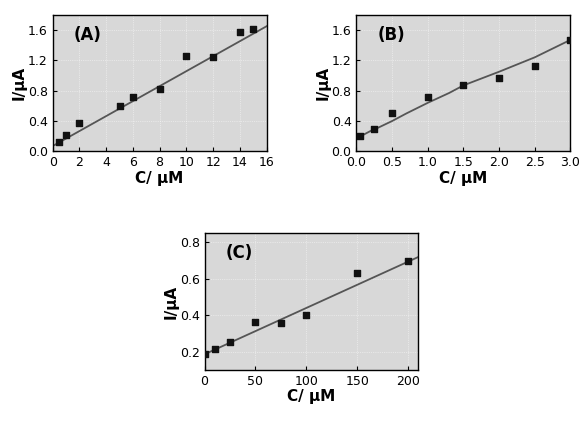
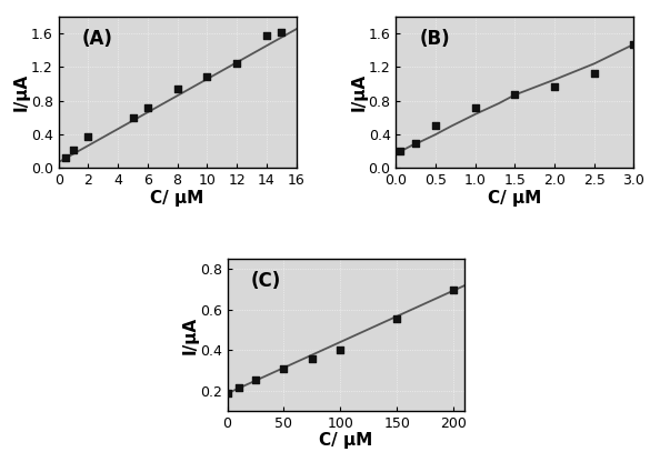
8: 0.82 -> 0.94
10: 1.26 -> 1.08
50: 0.36 -> 0.30
150: 0.63 -> 0.56
